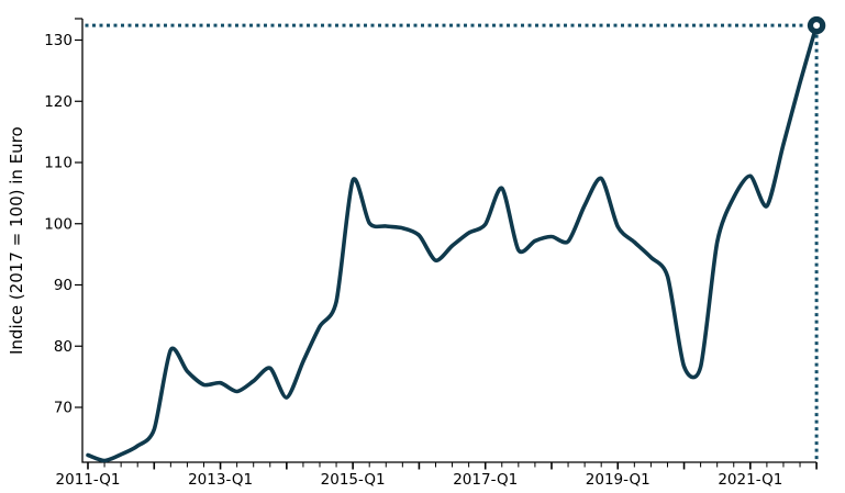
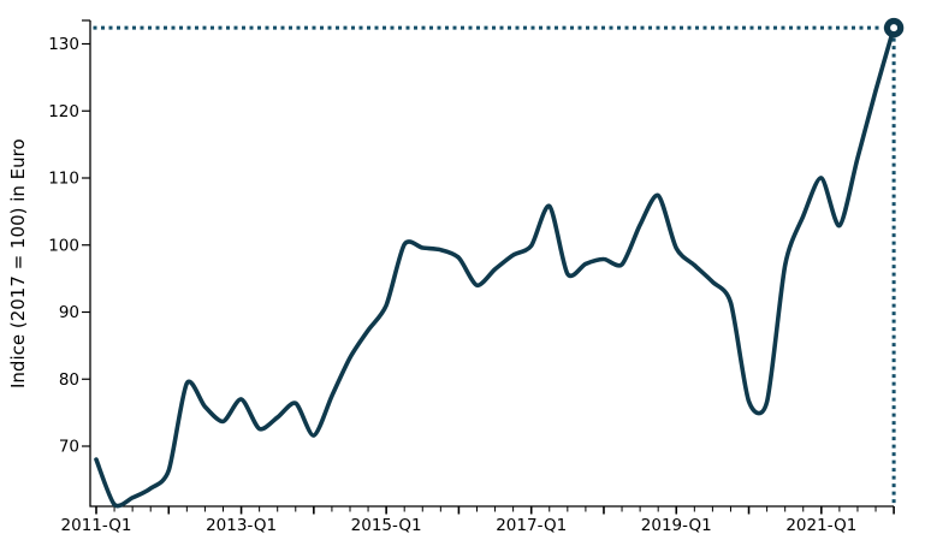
2011-Q1: 62 -> 68
2013-Q1: 74 -> 77
2015-Q1: 107 -> 91
2021-Q1: 108 -> 110
